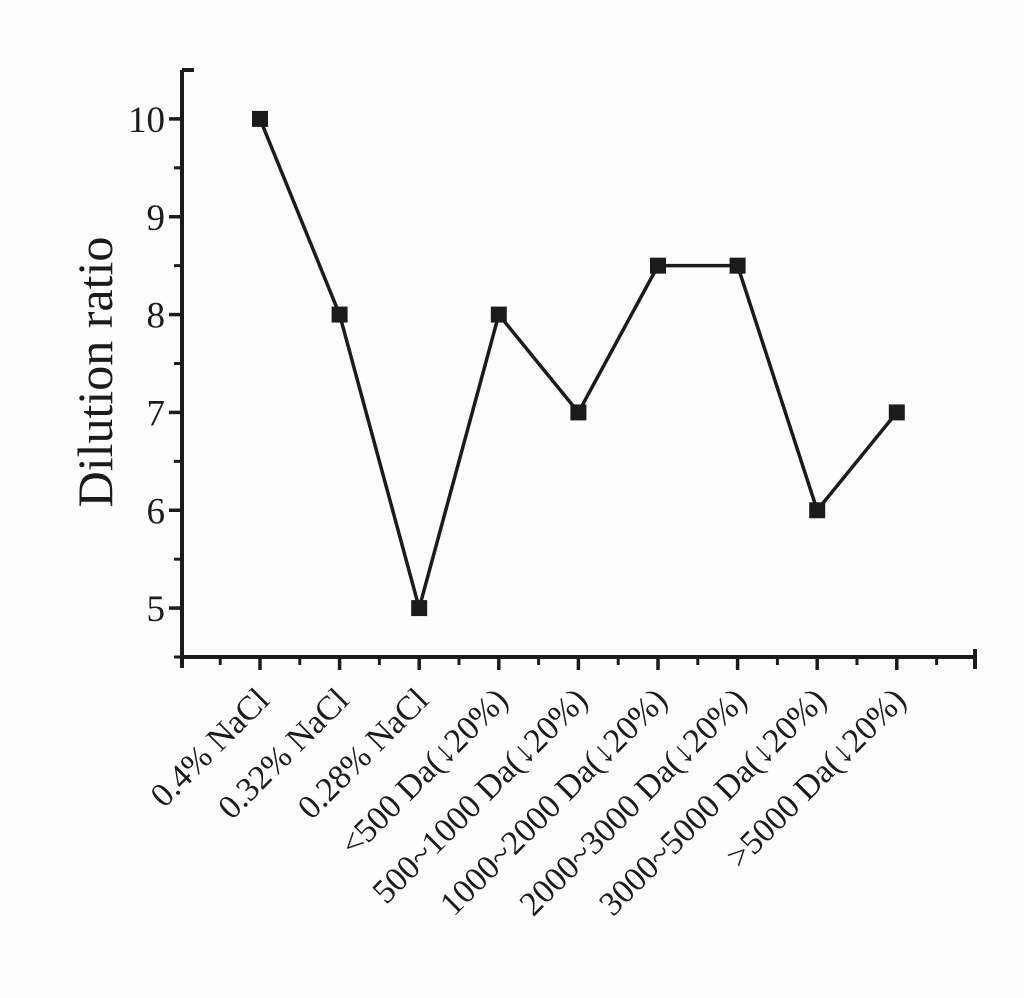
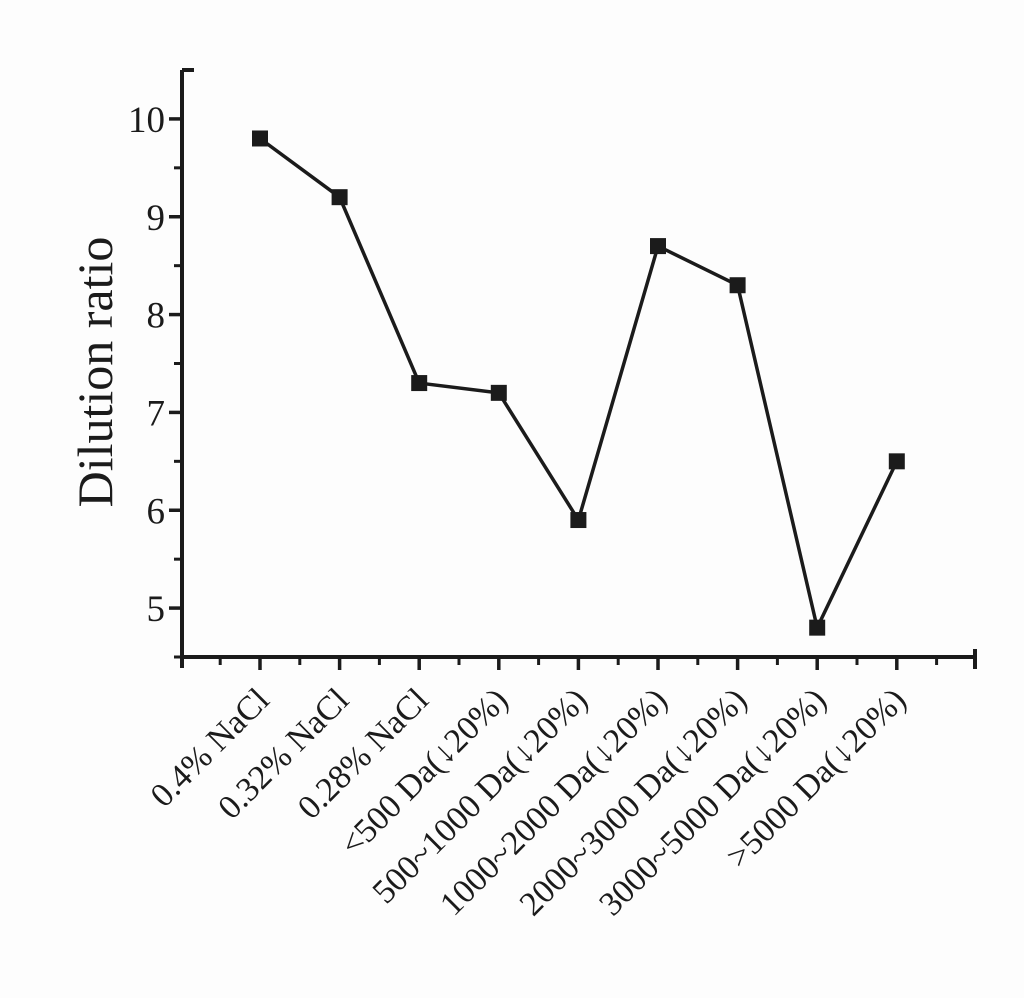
0.4% NaCl: 10.0 -> 9.8
0.32% NaCl: 8.0 -> 9.2
0.28% NaCl: 5.0 -> 7.3
<500 Da(↓20%): 8.0 -> 7.2
500~1000 Da(↓20%): 7.0 -> 5.9
1000~2000 Da(↓20%): 8.5 -> 8.7
2000~3000 Da(↓20%): 8.5 -> 8.3
3000~5000 Da(↓20%): 6.0 -> 4.8
>5000 Da(↓20%): 7.0 -> 6.5
